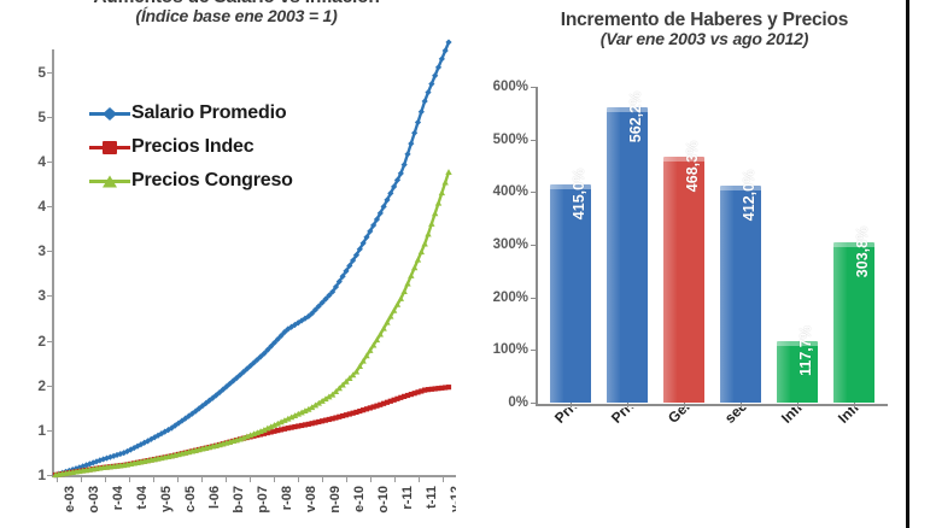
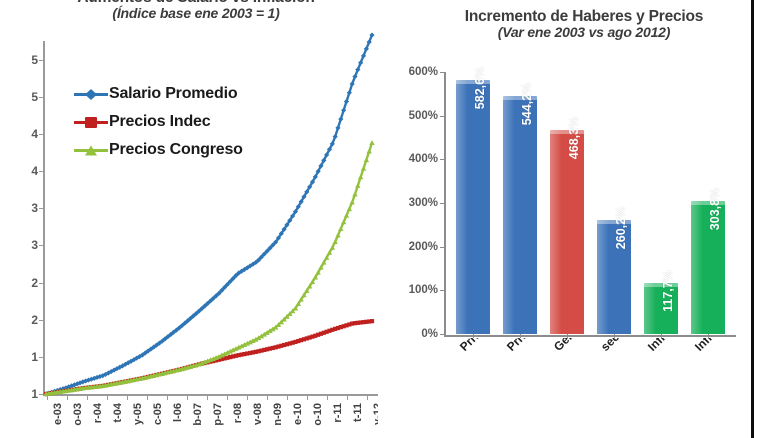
Incremento de Haberes y Precios/Priv "en negro": 415,0% -> 582,6%
Incremento de Haberes y Precios/Priv registrado: 562,2% -> 544,2%
Incremento de Haberes y Precios/sector público: 412,0% -> 260,2%
